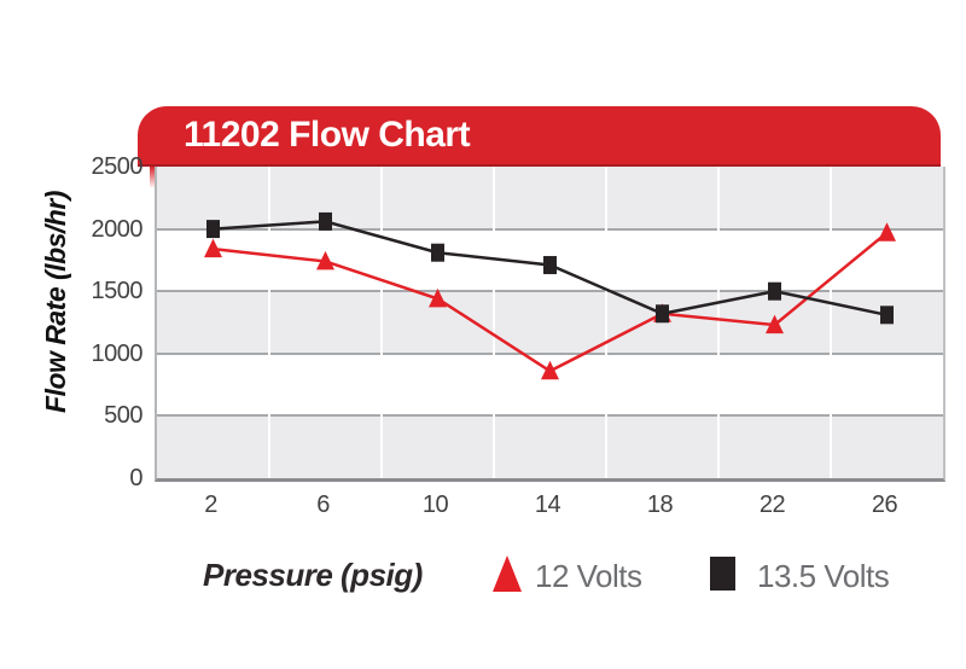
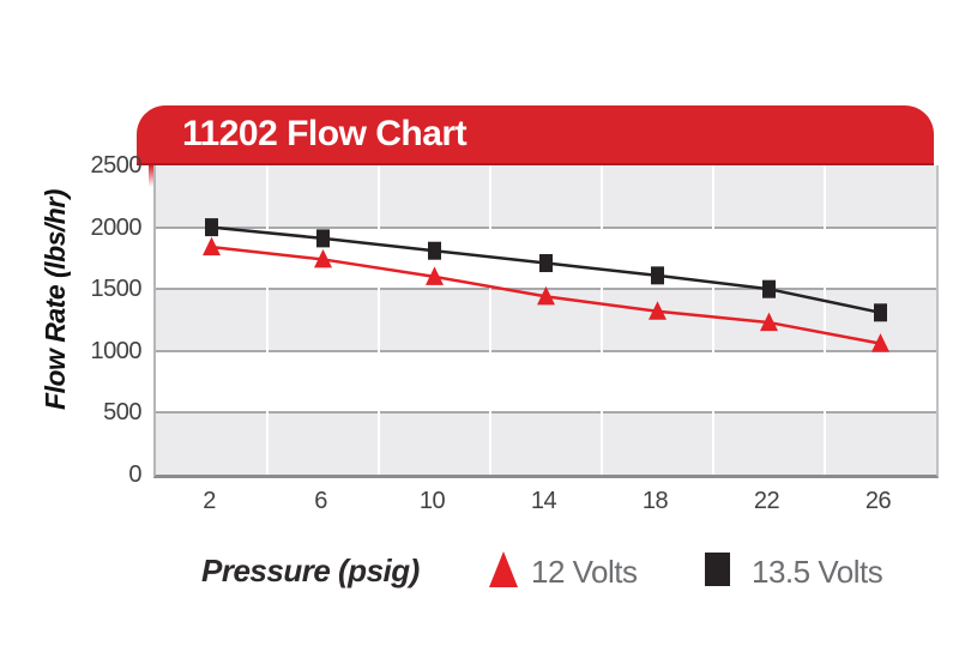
13.5 Volts/6: 2060 -> 1910
12 Volts/10: 1440 -> 1600
12 Volts/14: 860 -> 1440
13.5 Volts/18: 1320 -> 1610
12 Volts/26: 1970 -> 1060
